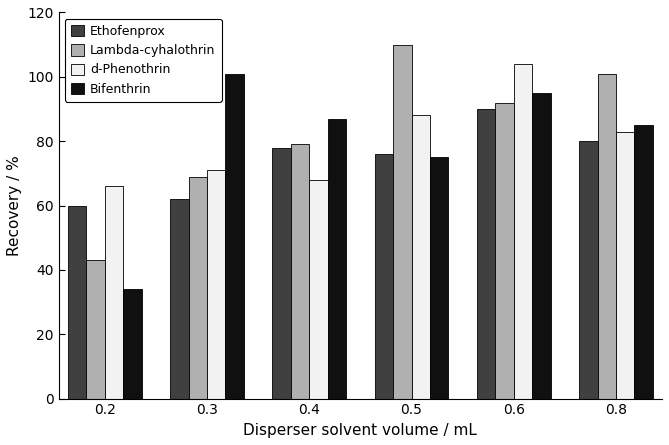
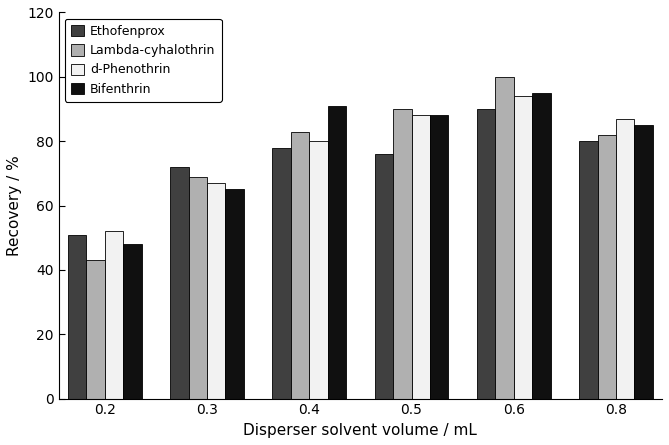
Ethofenprox/0.2: 60 -> 51
d-Phenothrin/0.2: 66 -> 52
Bifenthrin/0.2: 34 -> 48
Ethofenprox/0.3: 62 -> 72
d-Phenothrin/0.3: 71 -> 67
Bifenthrin/0.3: 101 -> 65
Lambda-cyhalothrin/0.4: 79 -> 83
d-Phenothrin/0.4: 68 -> 80
Bifenthrin/0.4: 87 -> 91
Lambda-cyhalothrin/0.5: 110 -> 90
Bifenthrin/0.5: 75 -> 88
Lambda-cyhalothrin/0.6: 92 -> 100
d-Phenothrin/0.6: 104 -> 94
Lambda-cyhalothrin/0.8: 101 -> 82
d-Phenothrin/0.8: 83 -> 87
